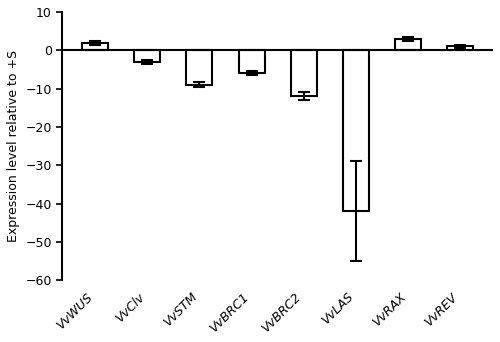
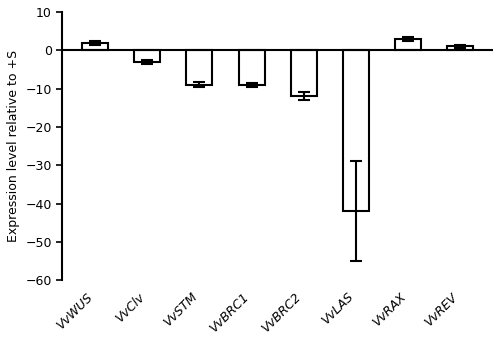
VvBRC1: -6 -> -9
